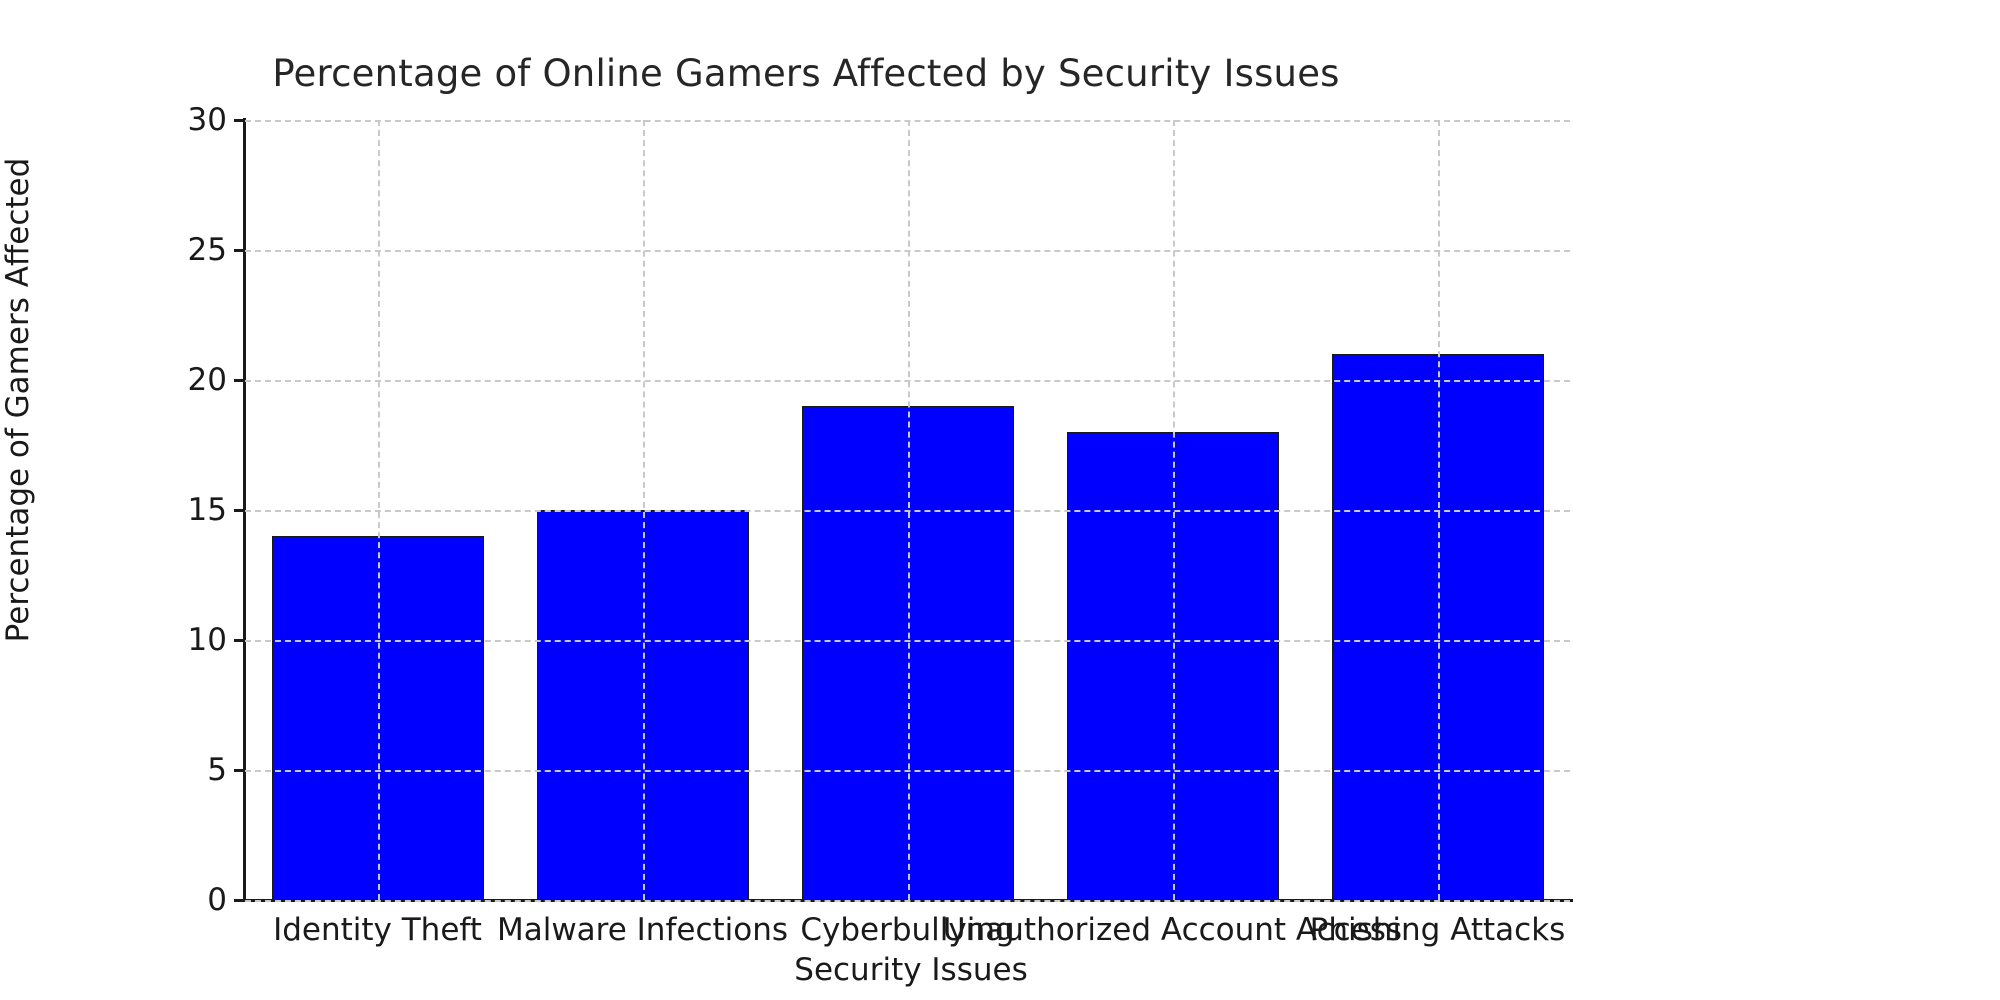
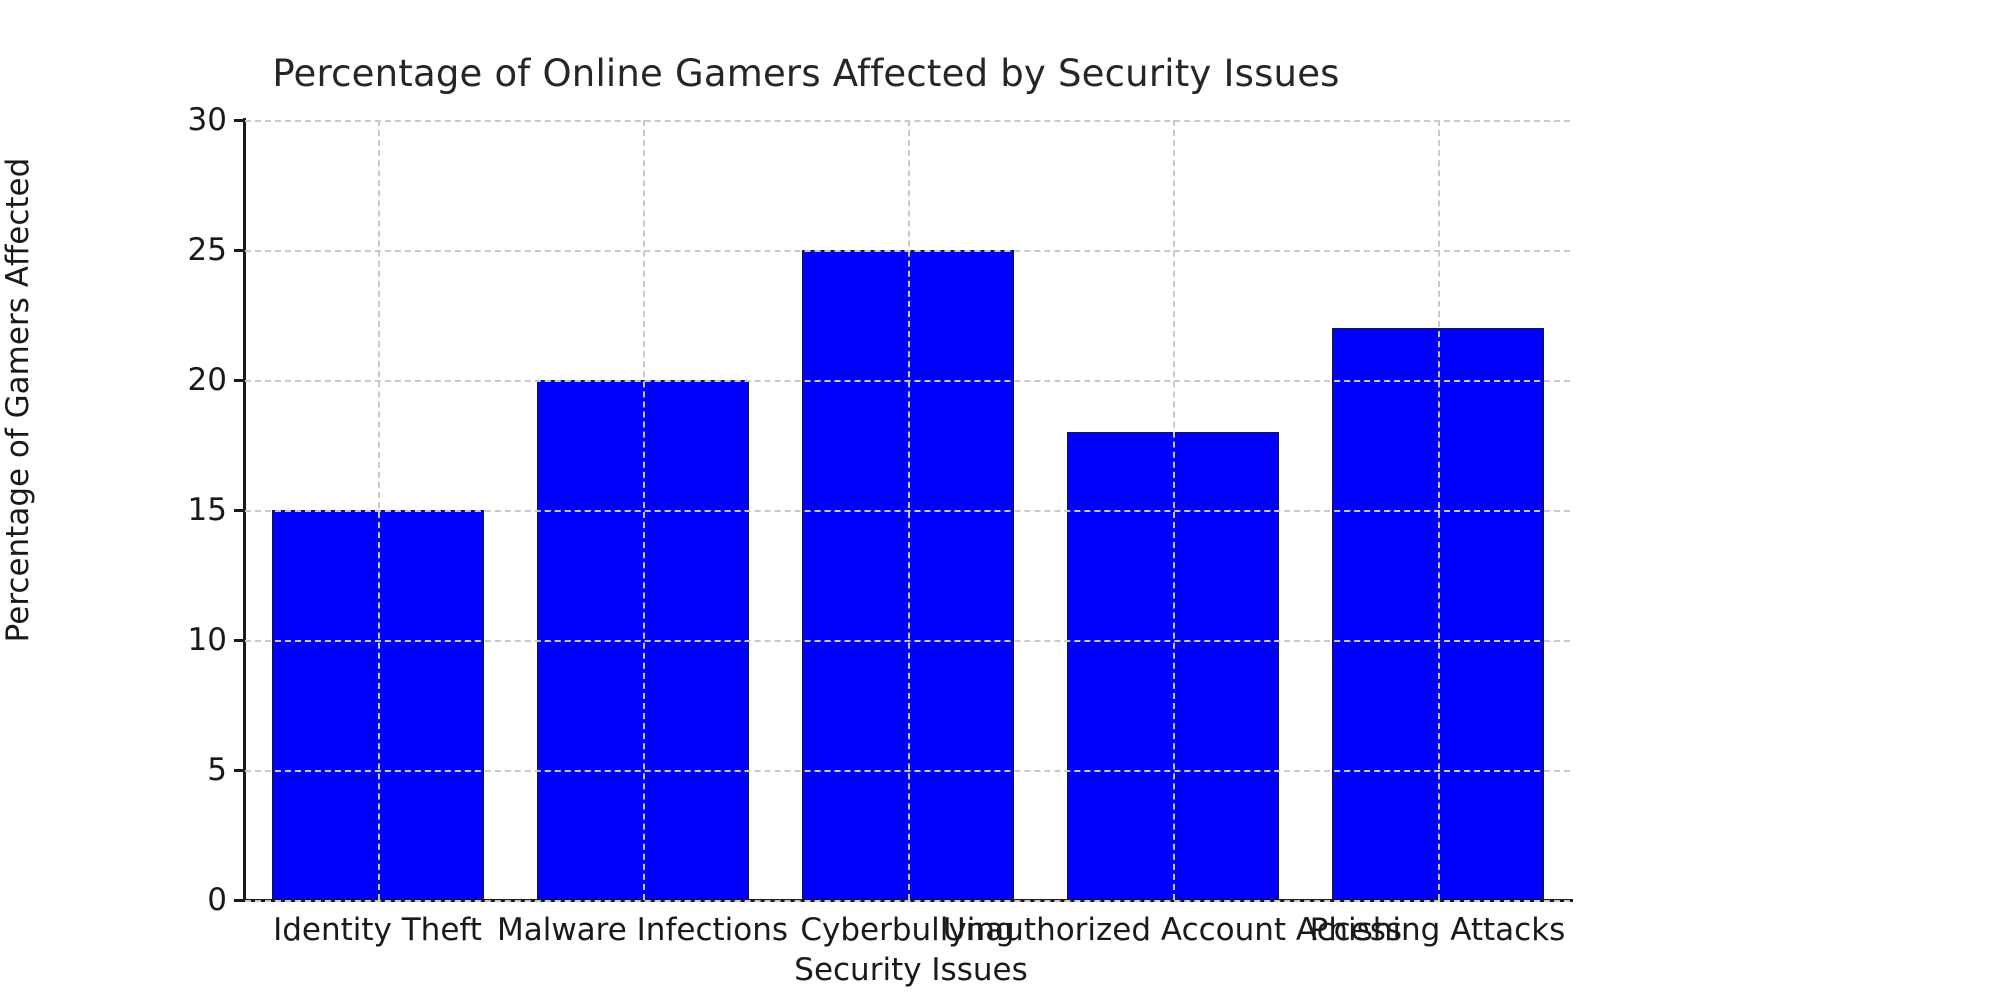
Identity Theft: 14 -> 15
Malware Infections: 15 -> 20
Cyberbullying: 19 -> 25
Phishing Attacks: 21 -> 22
